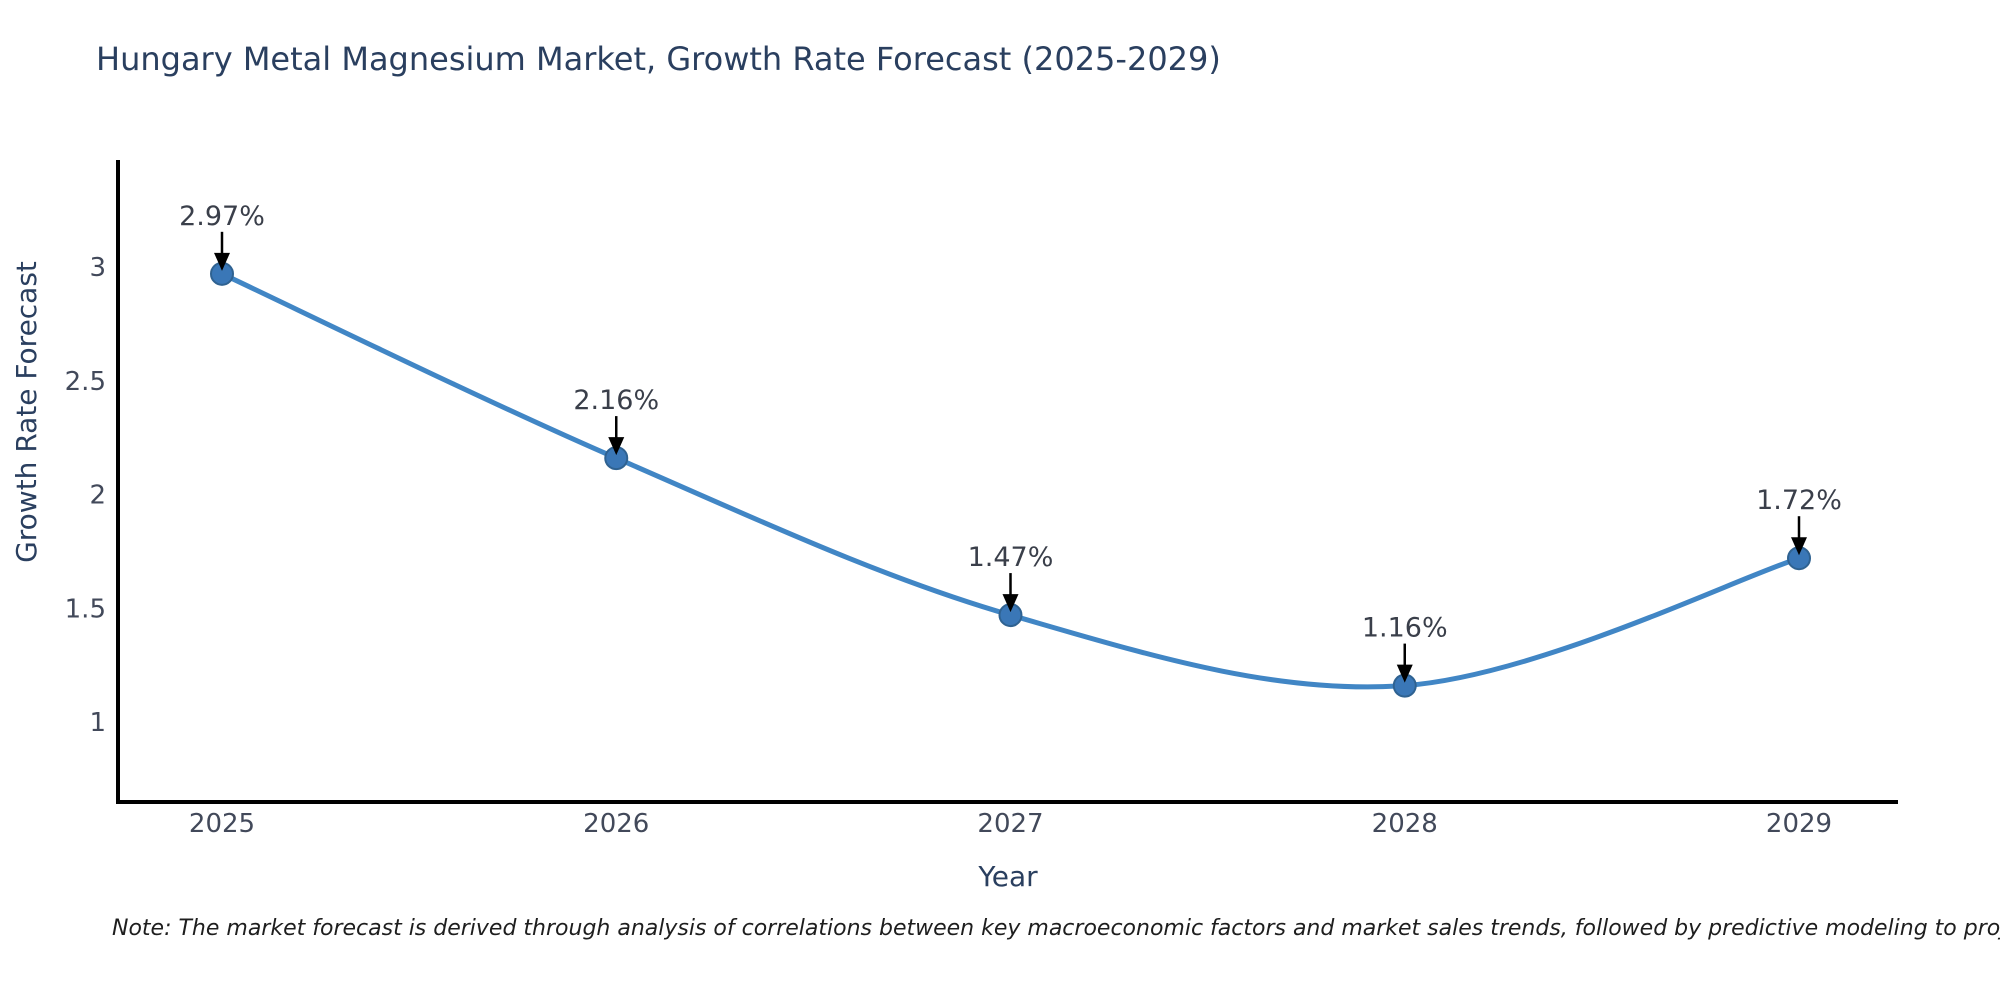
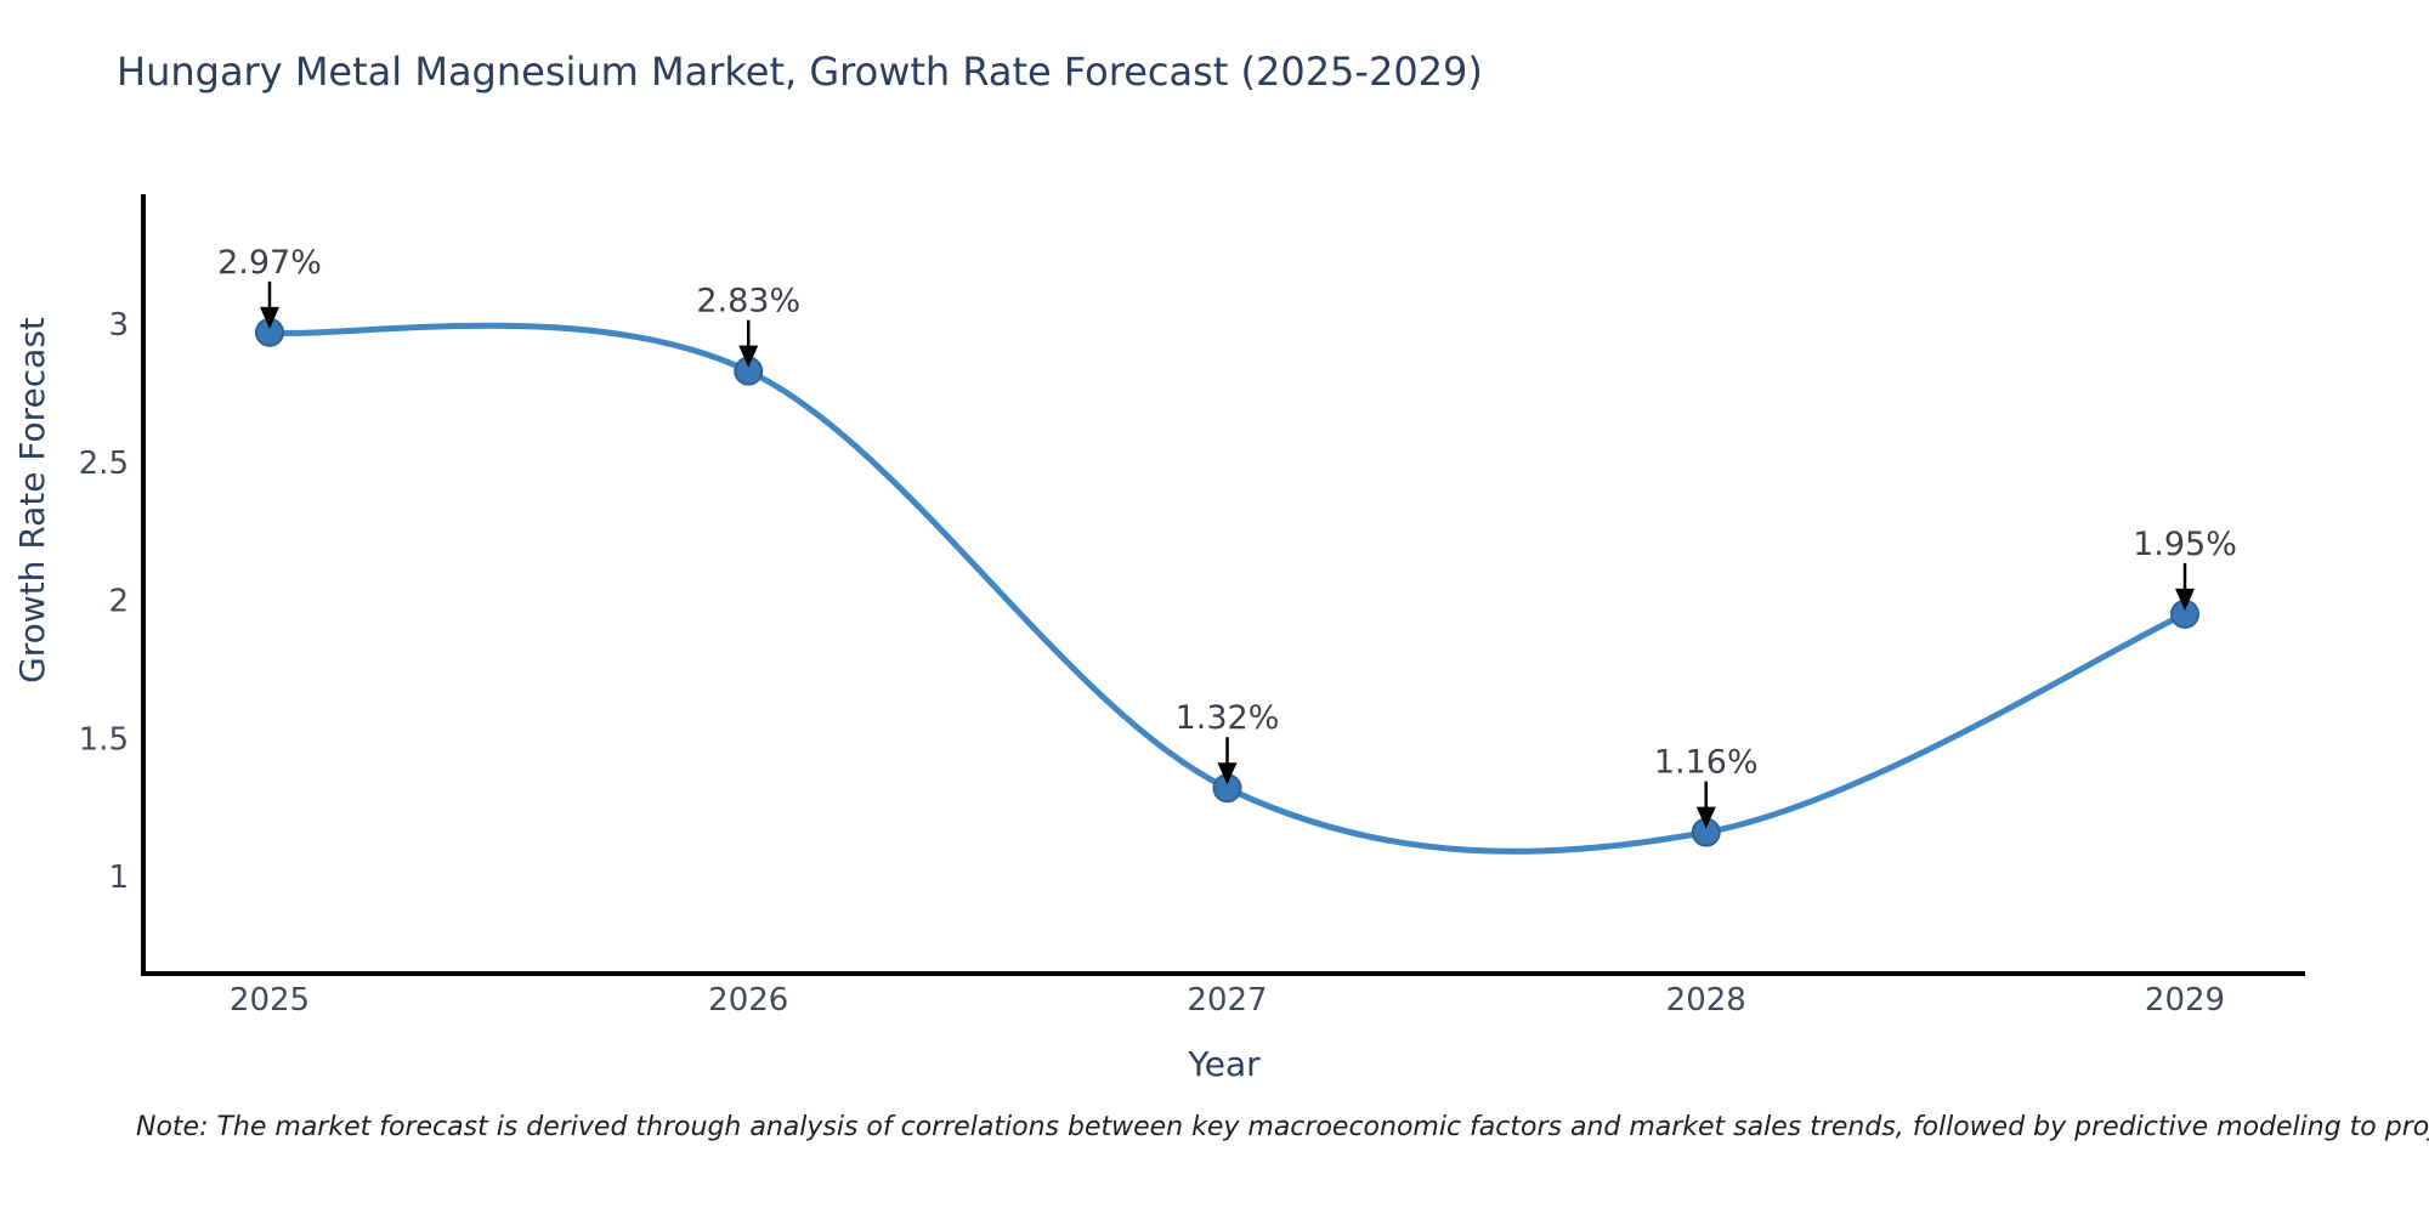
2026: 2.16% -> 2.83%
2027: 1.47% -> 1.32%
2029: 1.72% -> 1.95%
